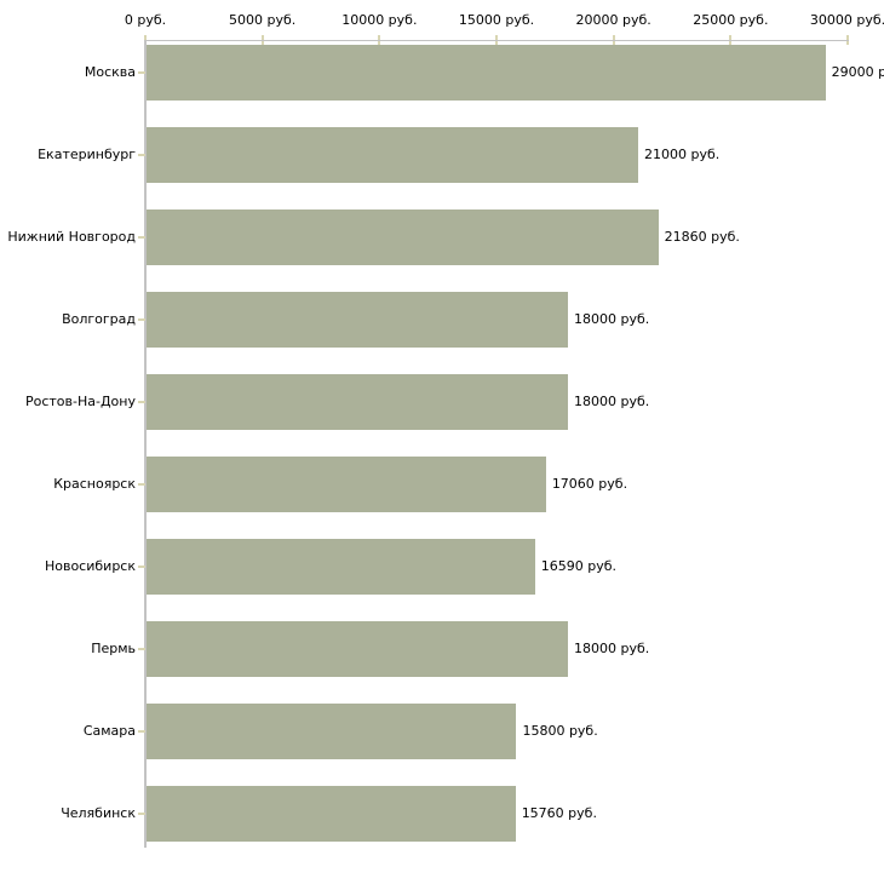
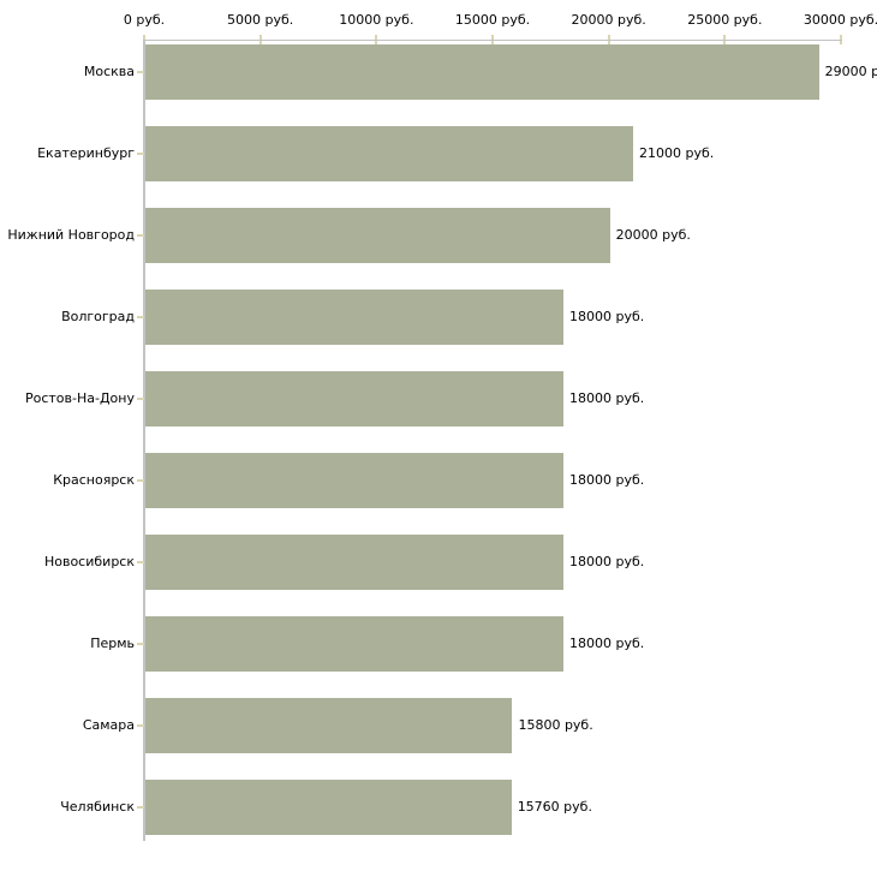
Нижний Новгород: 21860 -> 20000
Красноярск: 17060 -> 18000
Новосибирск: 16590 -> 18000
